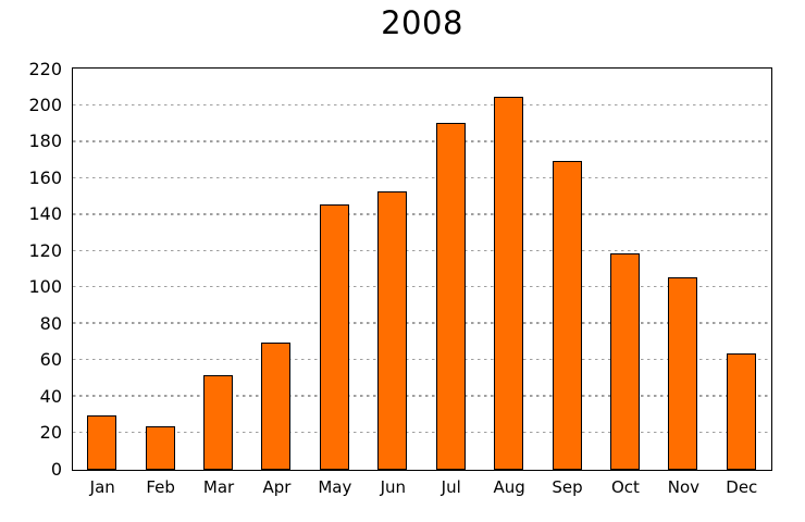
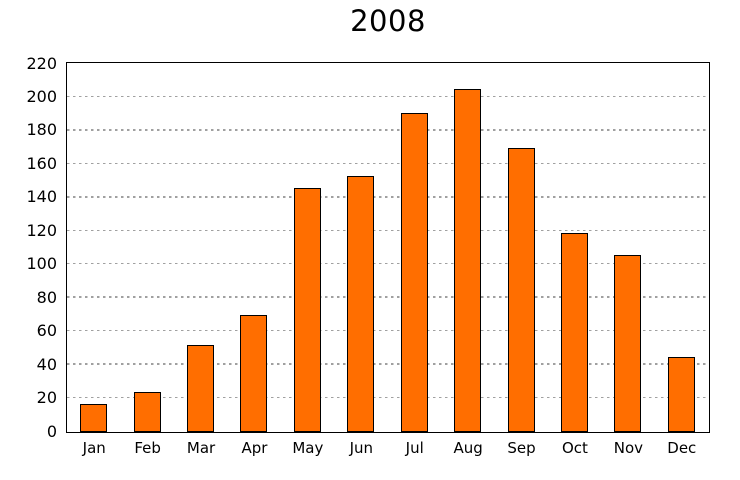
Jan: 30 -> 17
Dec: 64 -> 45
